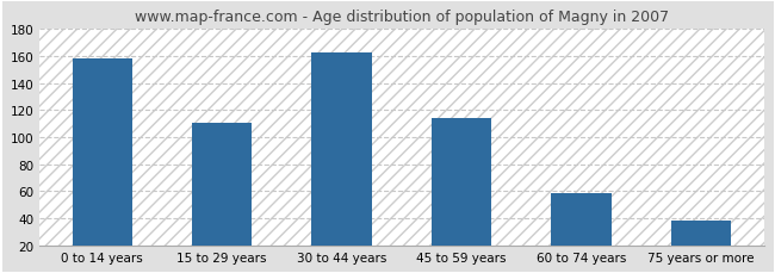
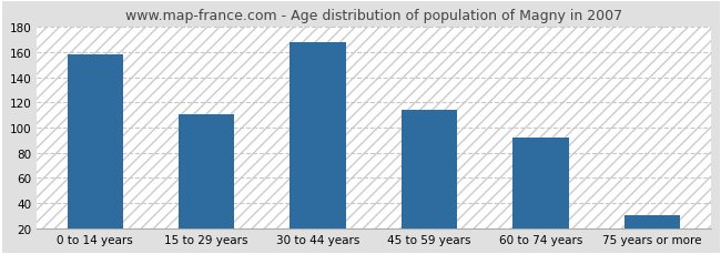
30 to 44 years: 163 -> 168
60 to 74 years: 59 -> 92
75 years or more: 38 -> 30
